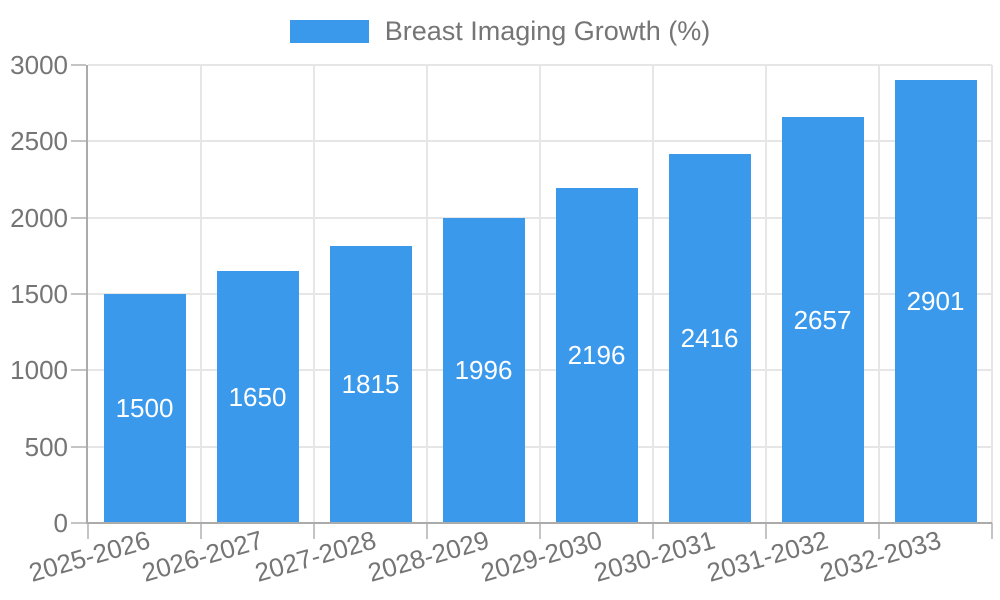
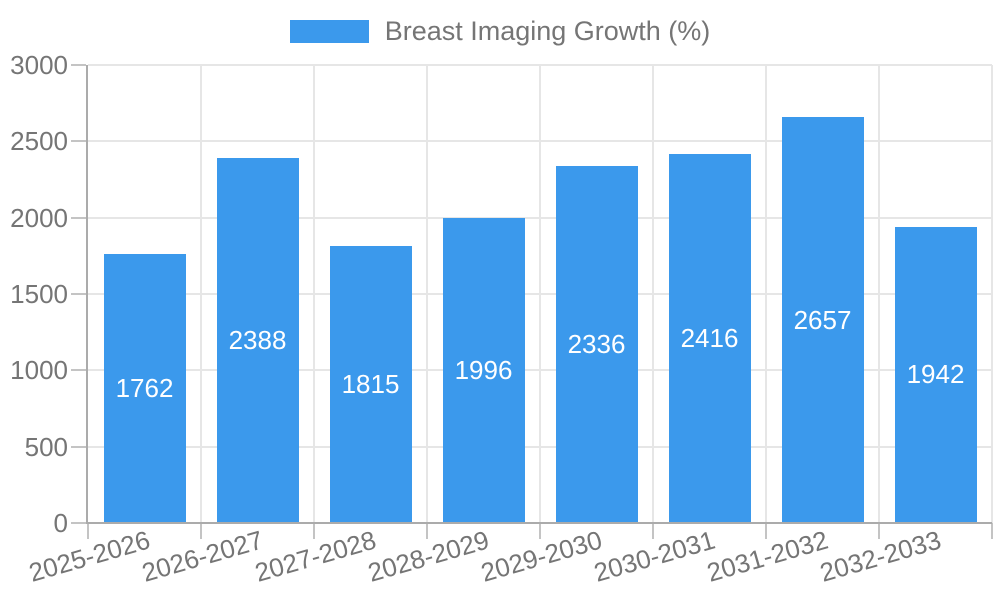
2025-2026: 1500 -> 1762
2026-2027: 1650 -> 2388
2029-2030: 2196 -> 2336
2032-2033: 2901 -> 1942
